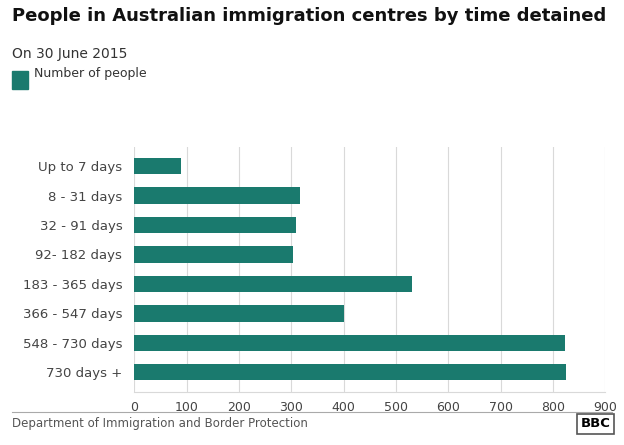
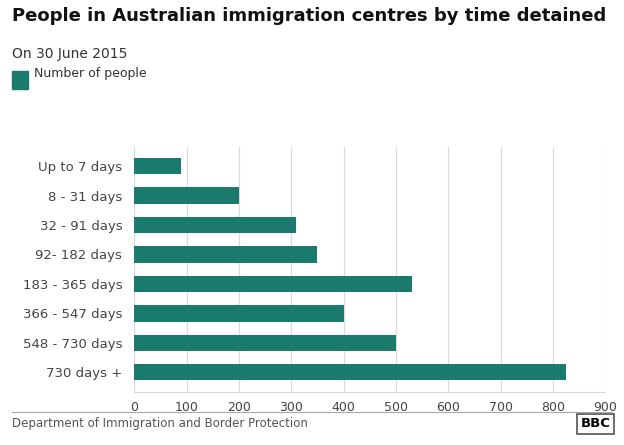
8 - 31 days: 316 -> 200
92- 182 days: 304 -> 350
548 - 730 days: 824 -> 500
